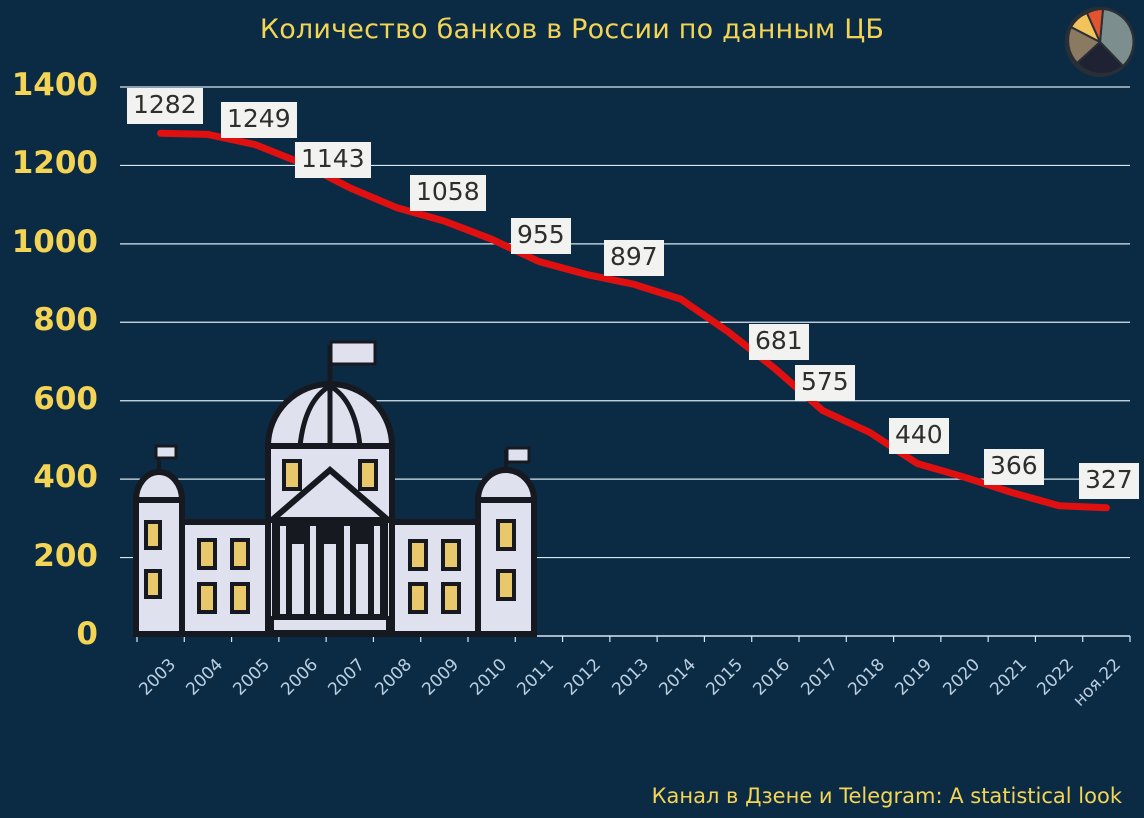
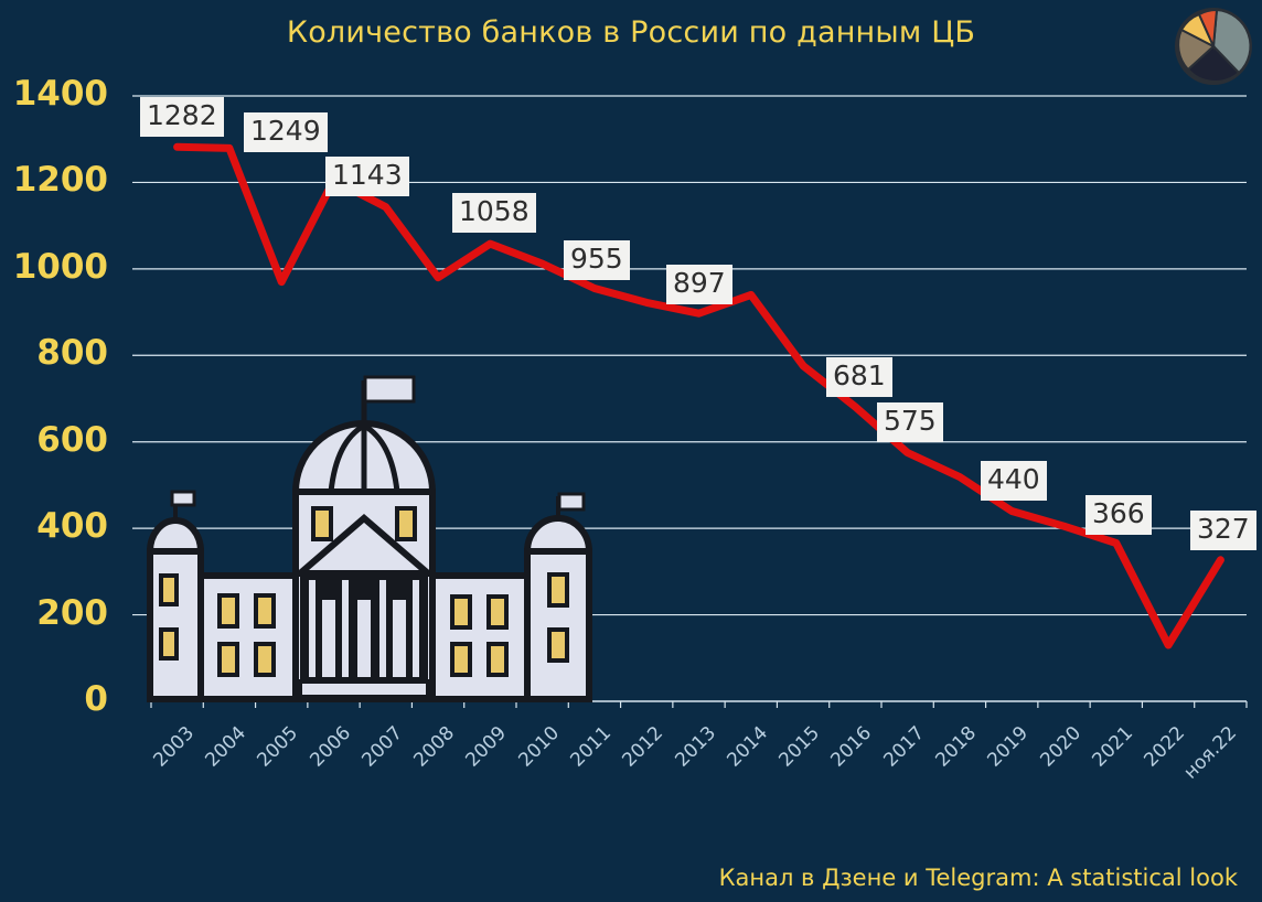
2005: 1250 -> 970
2008: 1090 -> 980
2014: 860 -> 940
2022: 330 -> 130
